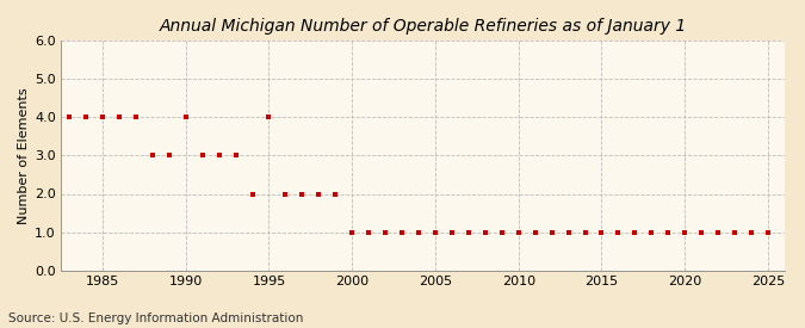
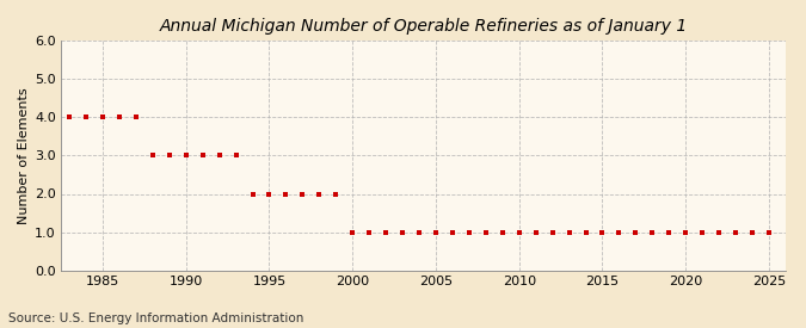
1990: 4 -> 3
1995: 4 -> 2
